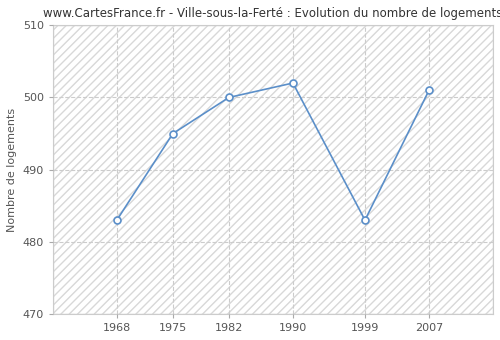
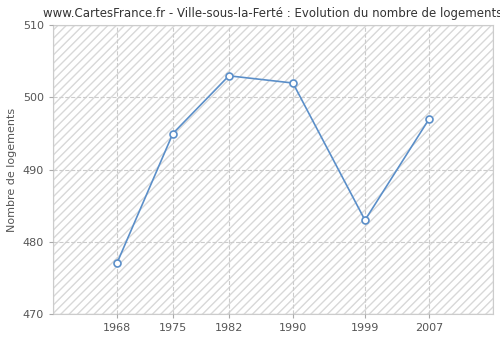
1968: 483 -> 477
1982: 500 -> 503
2007: 501 -> 497
